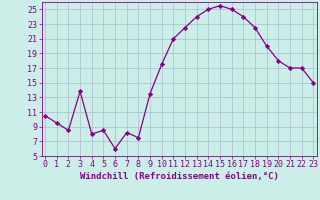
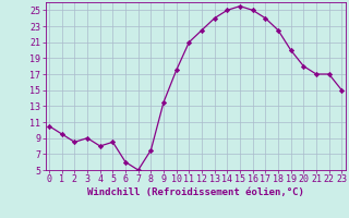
3: 13.8 -> 9.0
7: 8.2 -> 5.0
